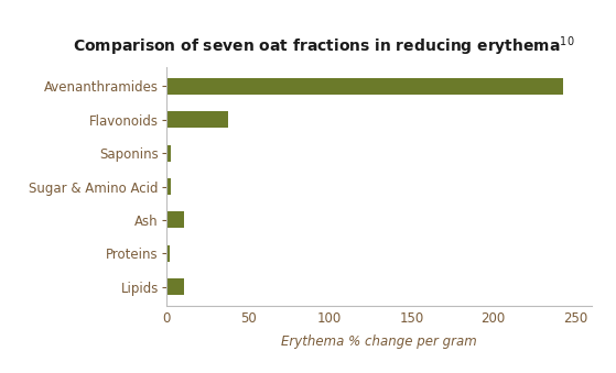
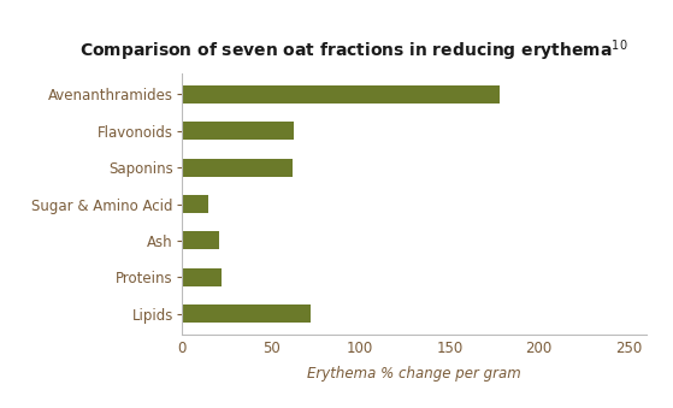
Avenanthramides: 243 -> 178
Flavonoids: 38 -> 63
Saponins: 3 -> 62
Sugar & Amino Acid: 3 -> 15
Ash: 11 -> 21
Proteins: 2 -> 22
Lipids: 11 -> 72
